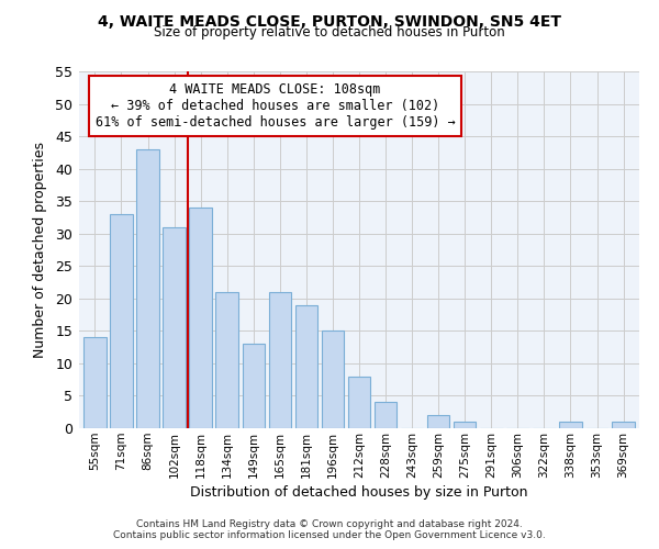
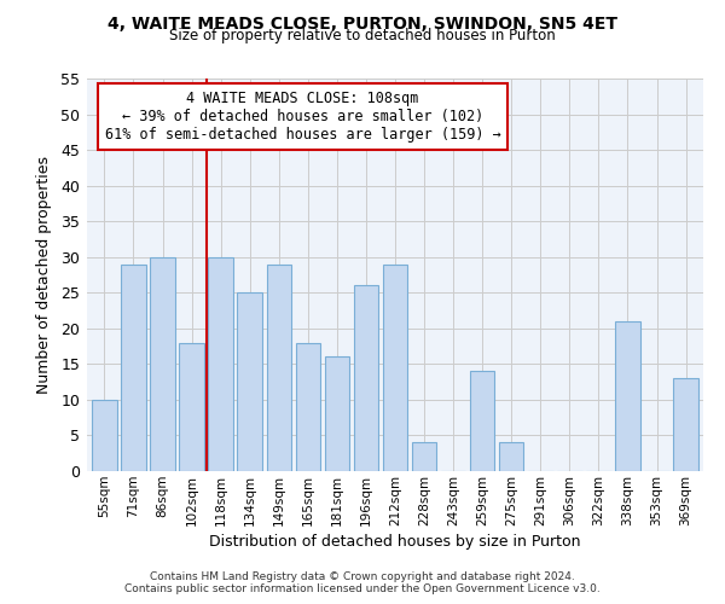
55sqm: 14 -> 10
71sqm: 33 -> 29
86sqm: 43 -> 30
102sqm: 31 -> 18
118sqm: 34 -> 30
134sqm: 21 -> 25
149sqm: 13 -> 29
165sqm: 21 -> 18
181sqm: 19 -> 16
196sqm: 15 -> 26
212sqm: 8 -> 29
259sqm: 2 -> 14
275sqm: 1 -> 4
338sqm: 1 -> 21
369sqm: 1 -> 13
